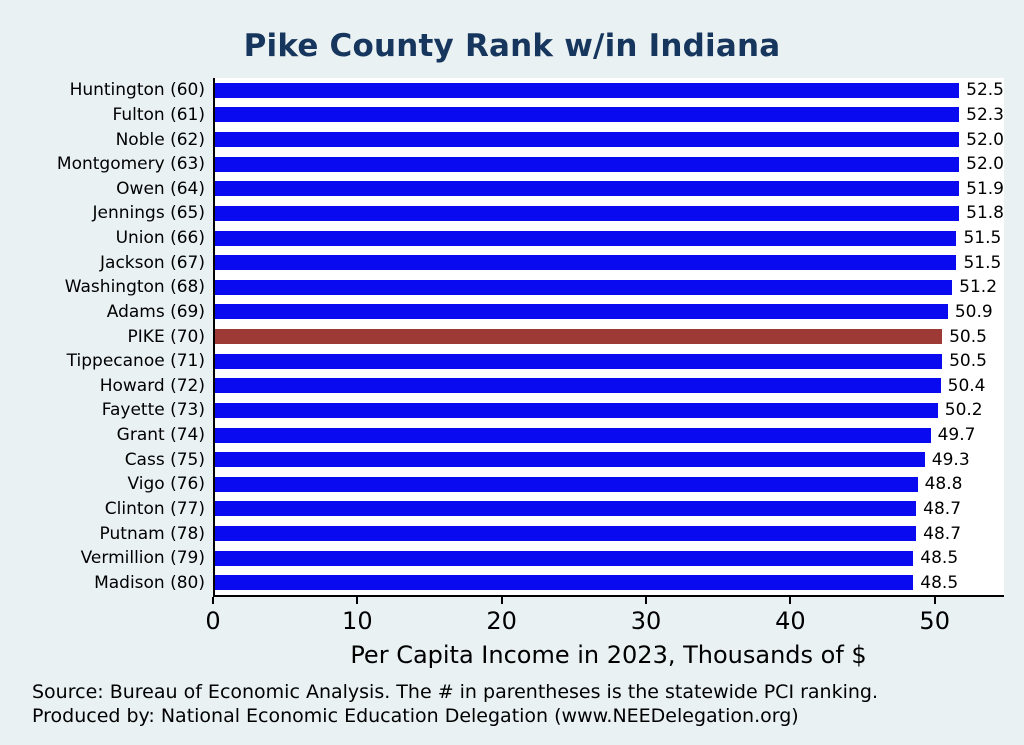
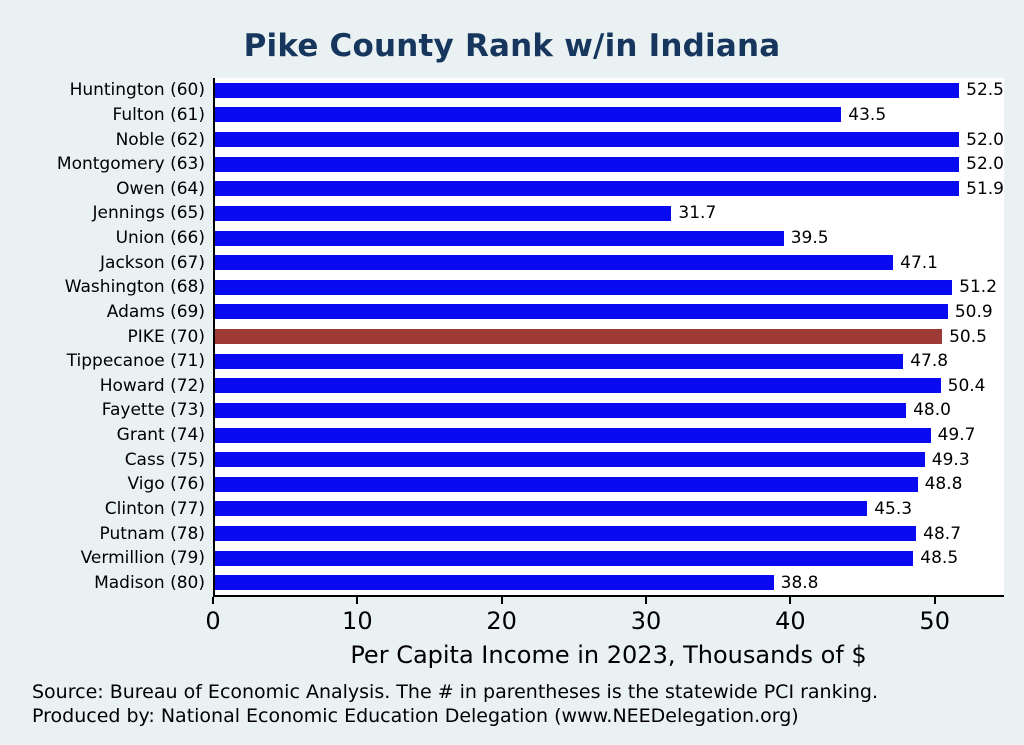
Fulton (61): 52.3 -> 43.5
Jennings (65): 51.8 -> 31.7
Union (66): 51.5 -> 39.5
Jackson (67): 51.5 -> 47.1
Tippecanoe (71): 50.5 -> 47.8
Fayette (73): 50.2 -> 48.0
Clinton (77): 48.7 -> 45.3
Madison (80): 48.5 -> 38.8
